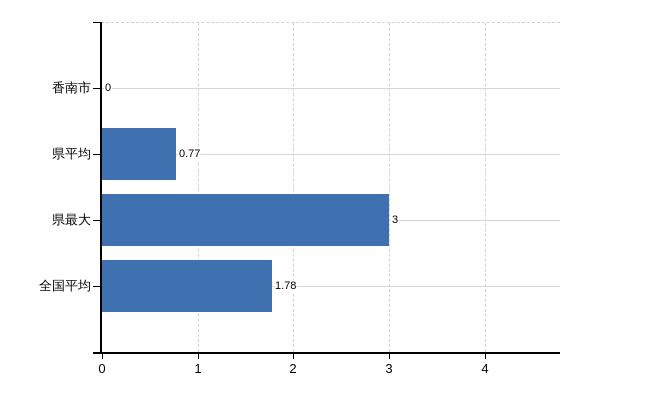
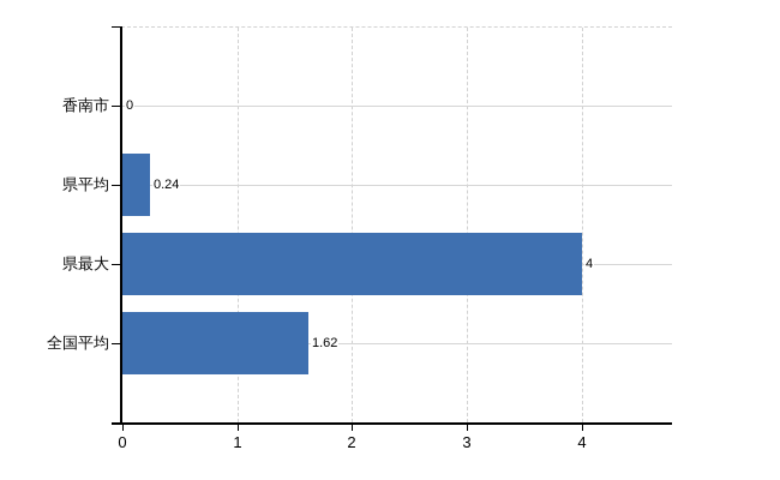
県平均: 0.77 -> 0.24
県最大: 3 -> 4
全国平均: 1.78 -> 1.62
